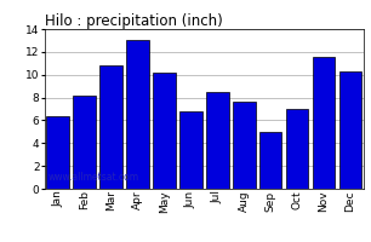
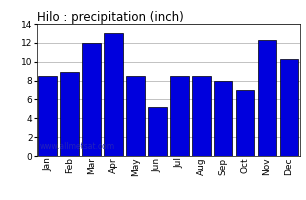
Jan: 6.4 -> 8.5
Feb: 8.2 -> 8.9
Mar: 10.8 -> 12.0
May: 10.2 -> 8.5
Jun: 6.8 -> 5.2
Aug: 7.6 -> 8.5
Sep: 5.0 -> 8.0
Nov: 11.6 -> 12.3
